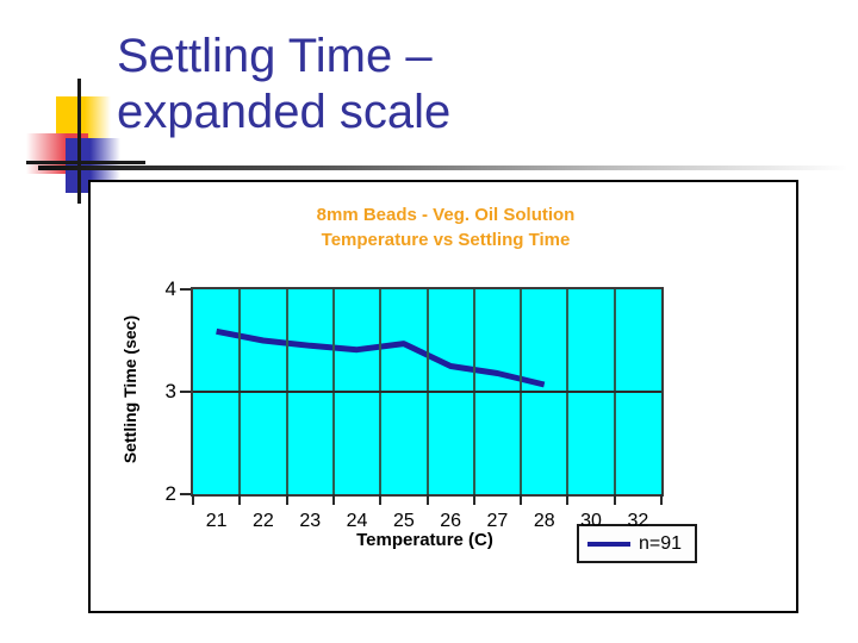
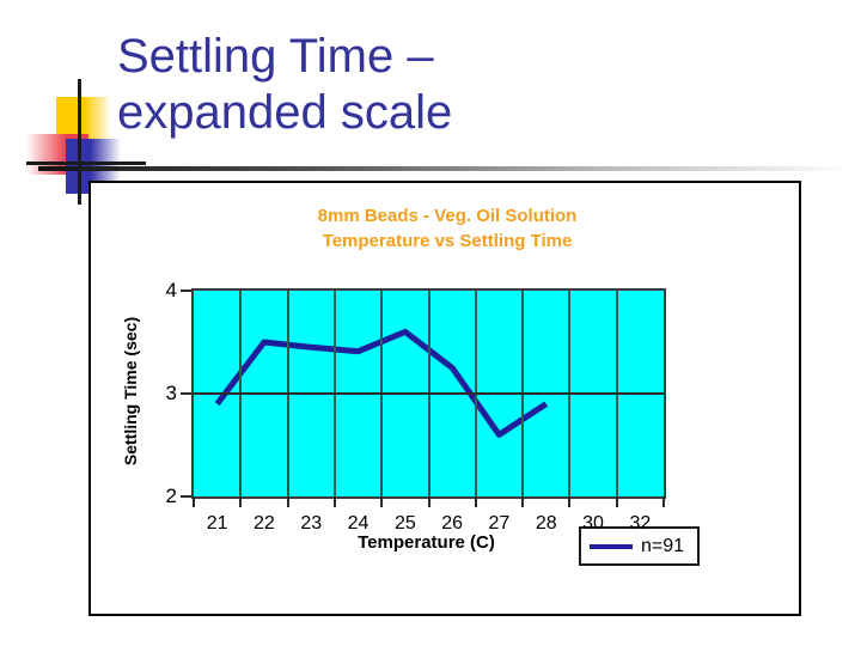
21: 3.6 -> 2.9
25: 3.5 -> 3.6
27: 3.2 -> 2.6
28: 3.1 -> 2.9
